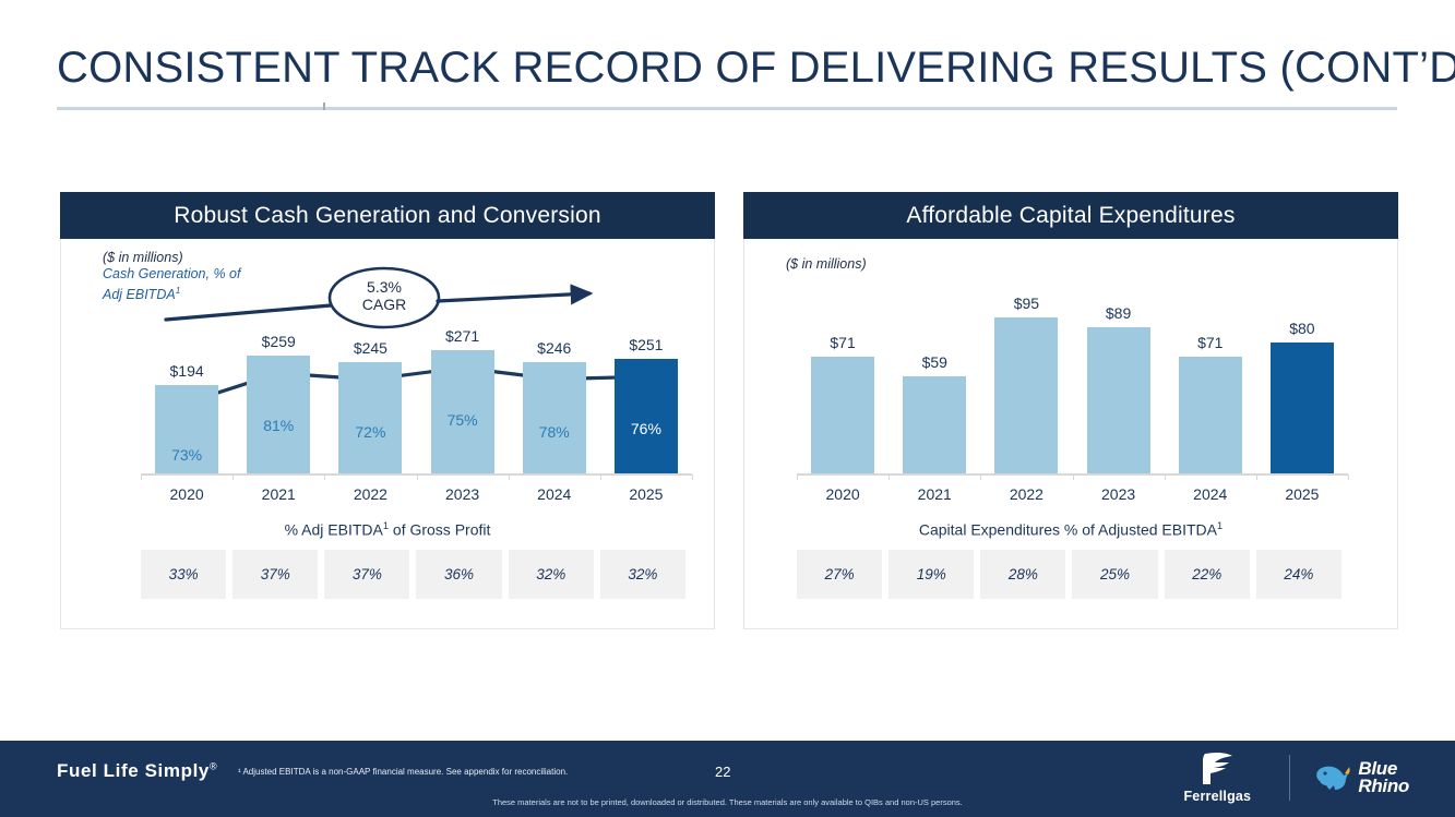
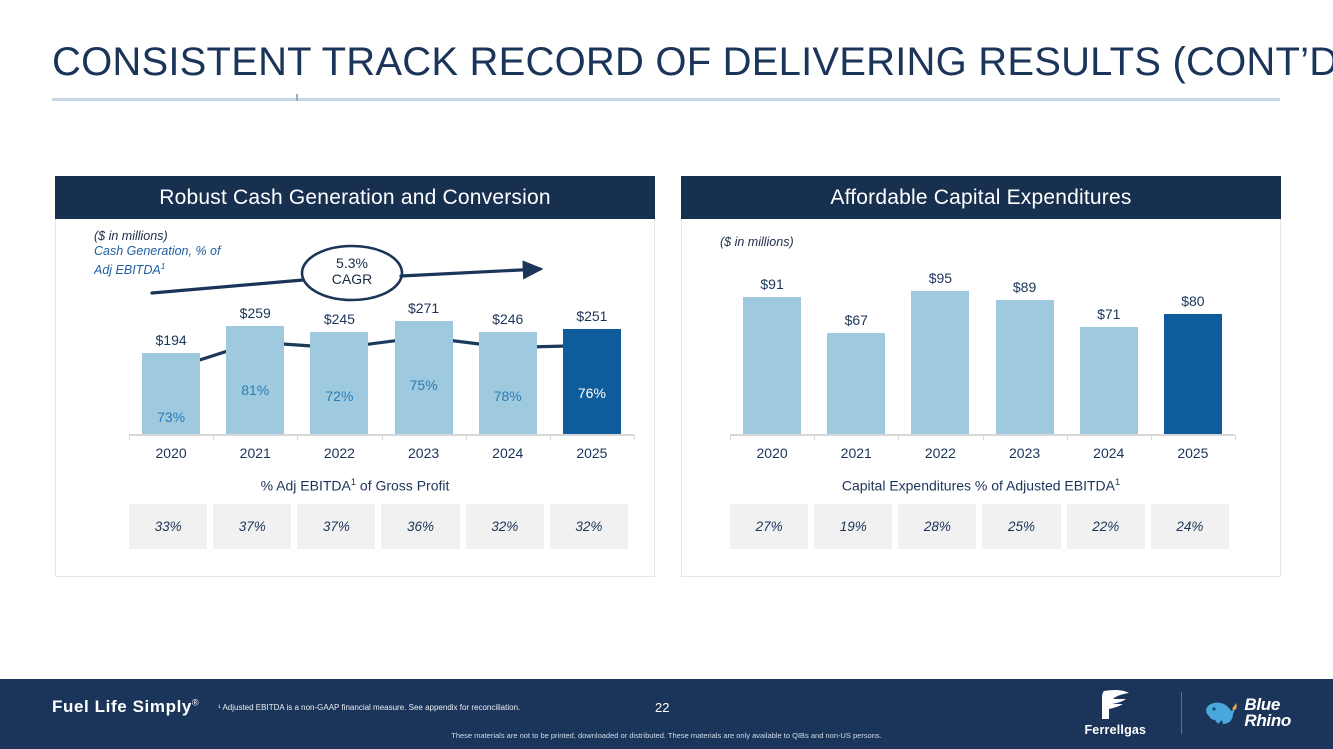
Affordable Capital Expenditures/2020: $71 -> $91
Affordable Capital Expenditures/2021: $59 -> $67
